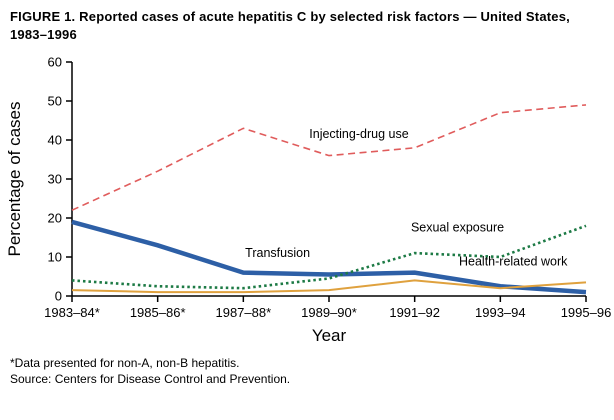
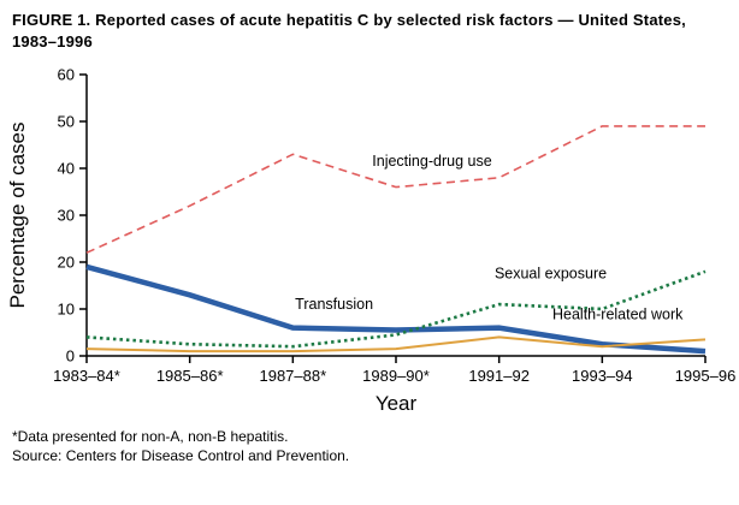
Injecting-drug use/1993–94: 47 -> 49
